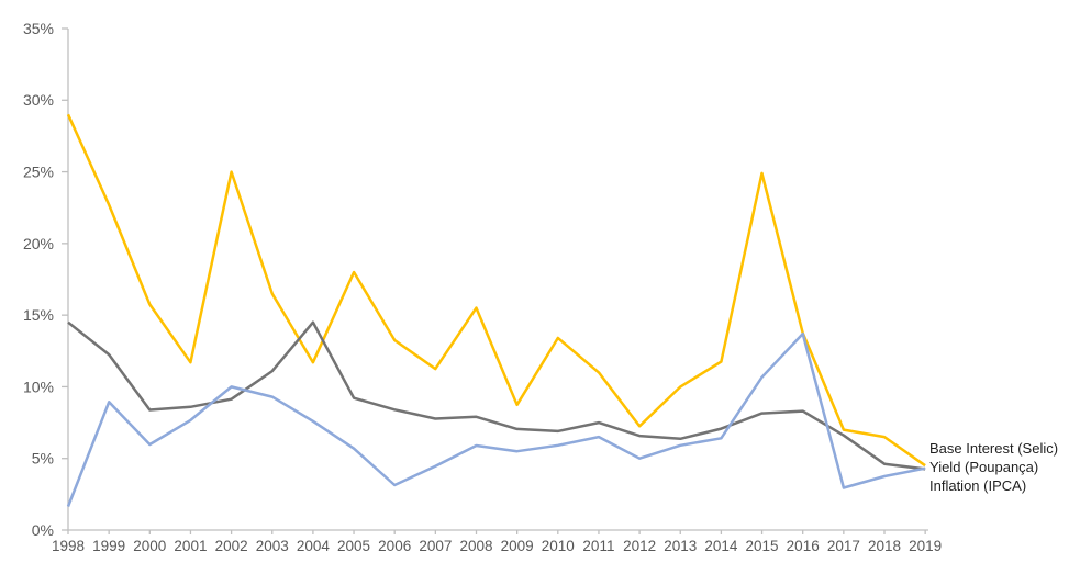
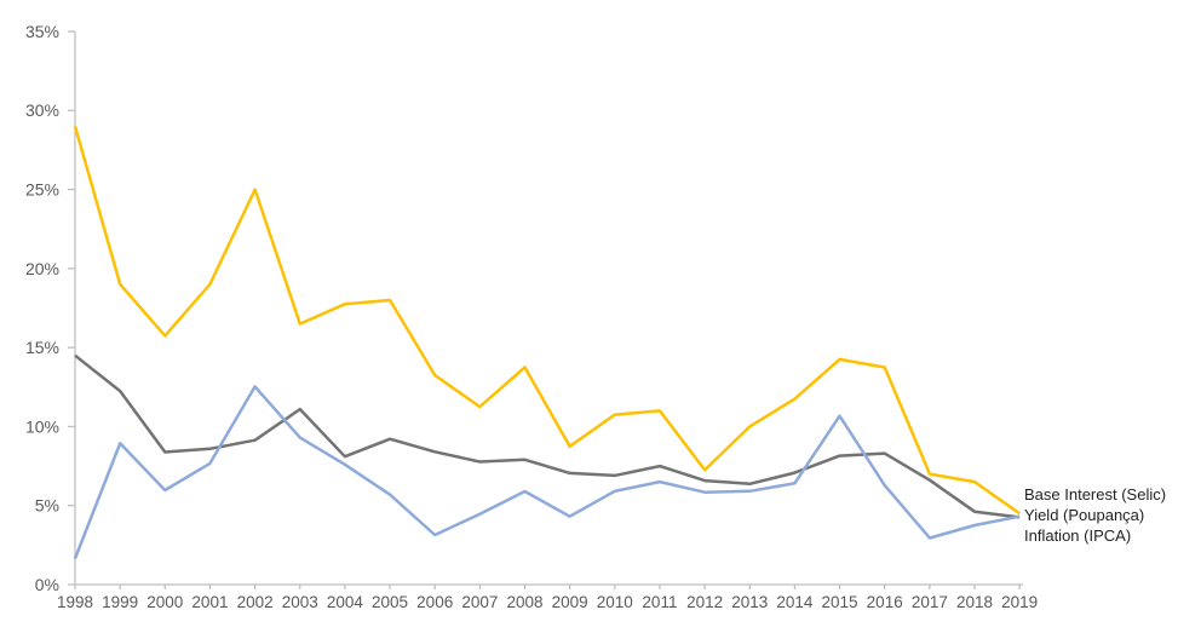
Base Interest (Selic)/1999: 22.7% -> 19.0%
Base Interest (Selic)/2001: 11.7% -> 19.0%
Inflation (IPCA)/2002: 10.0% -> 12.5%
Base Interest (Selic)/2004: 11.7% -> 17.8%
Yield (Poupança)/2004: 14.5% -> 8.1%
Base Interest (Selic)/2008: 15.5% -> 13.8%
Inflation (IPCA)/2009: 5.5% -> 4.3%
Base Interest (Selic)/2010: 13.4% -> 10.8%
Inflation (IPCA)/2012: 5.0% -> 5.8%
Base Interest (Selic)/2015: 24.9% -> 14.2%
Inflation (IPCA)/2016: 13.7% -> 6.3%
